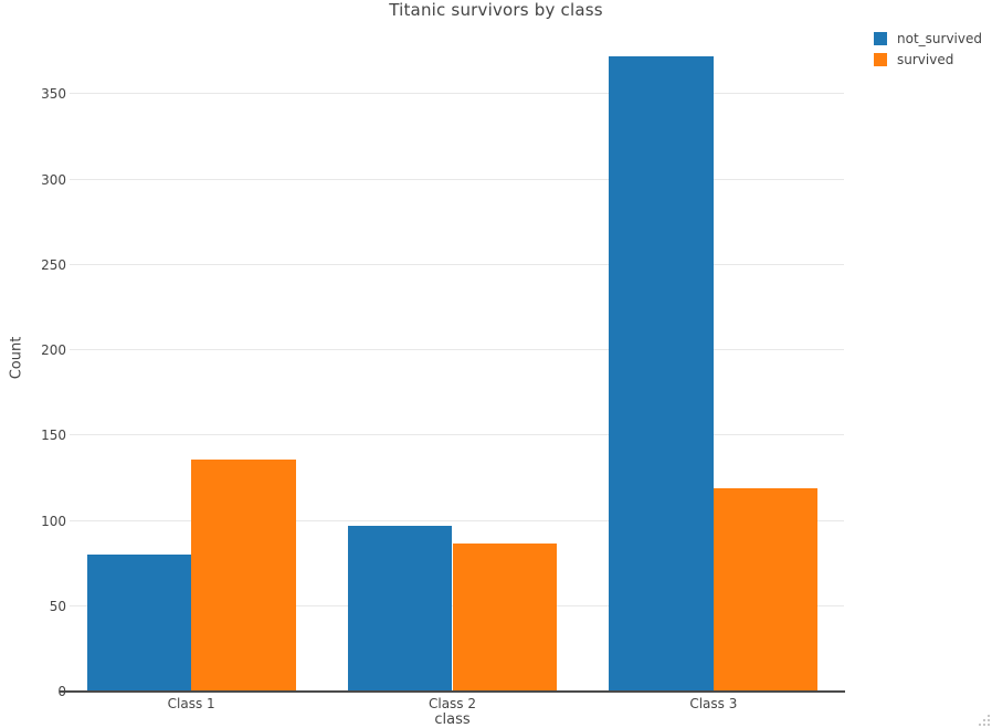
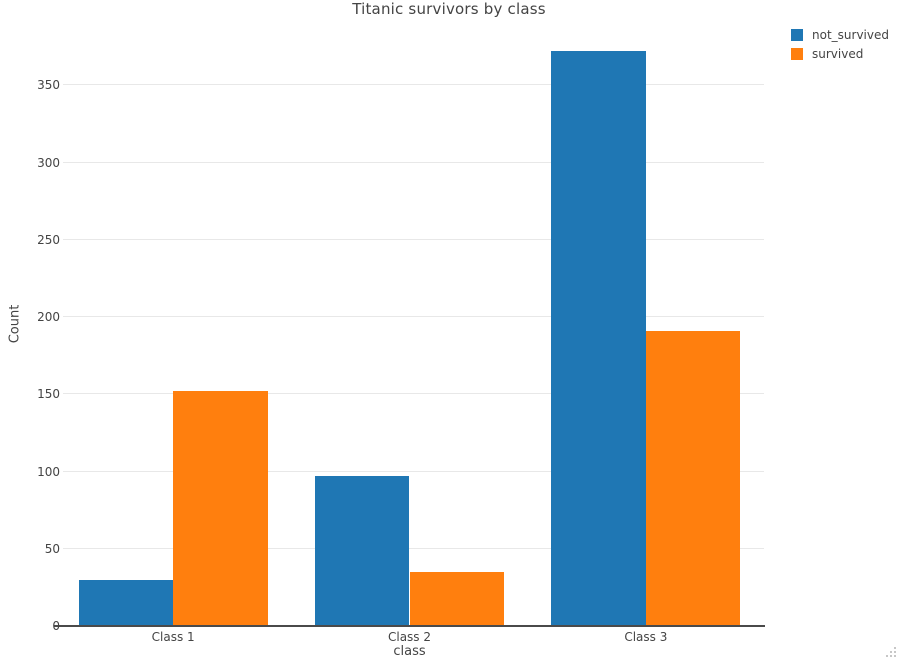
not_survived/Class 1: 80 -> 30
survived/Class 1: 136 -> 152
survived/Class 2: 87 -> 35
survived/Class 3: 119 -> 191
